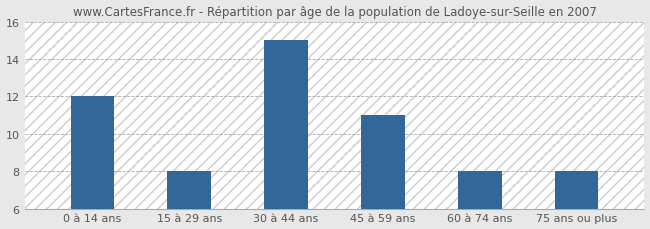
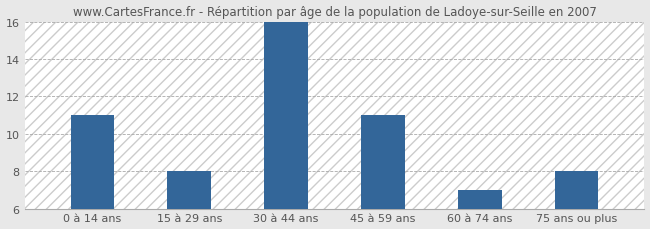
0 à 14 ans: 12 -> 11
30 à 44 ans: 15 -> 16
60 à 74 ans: 8 -> 7
